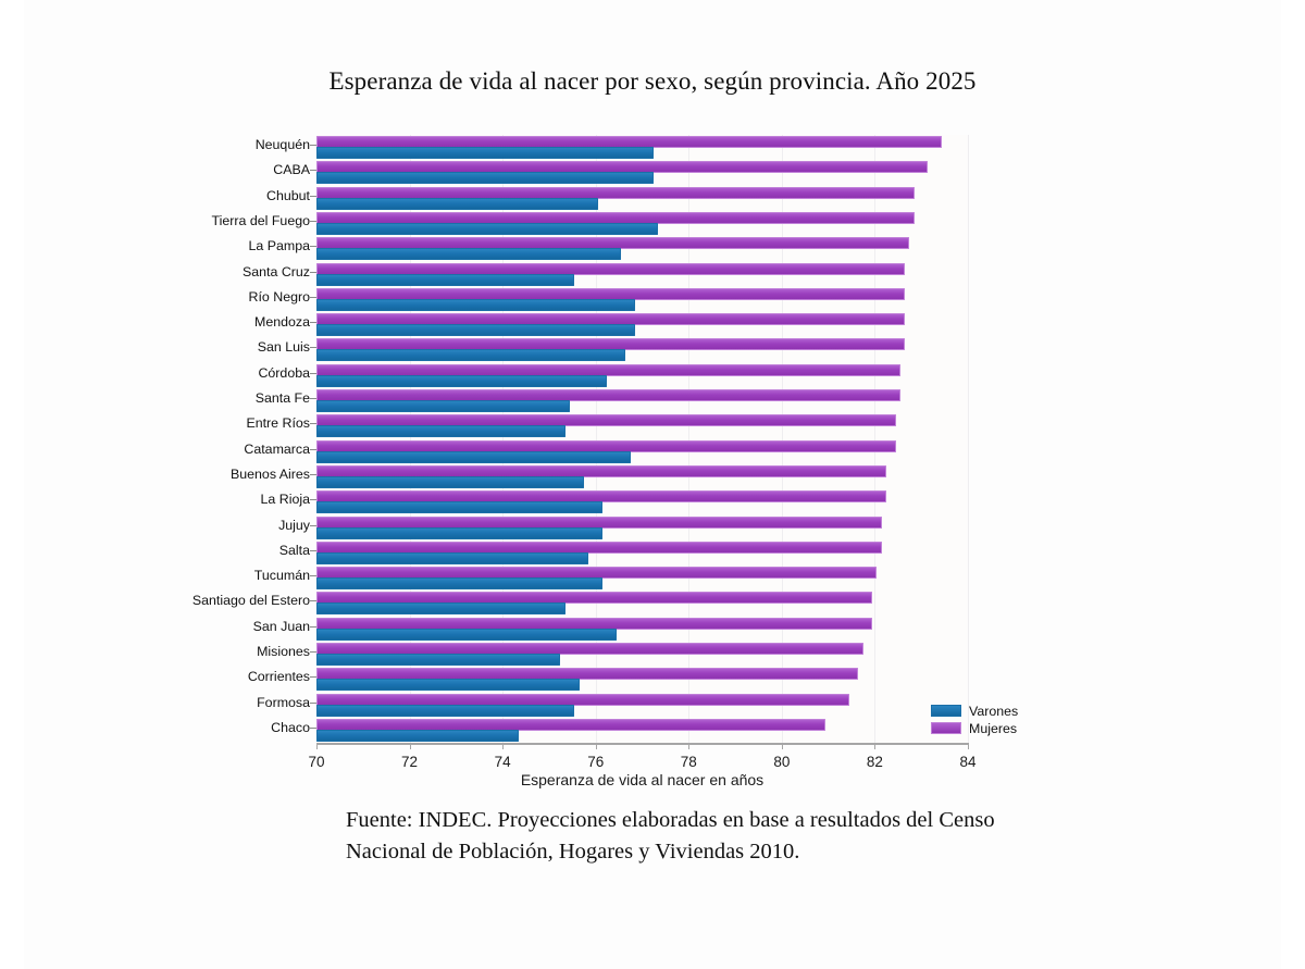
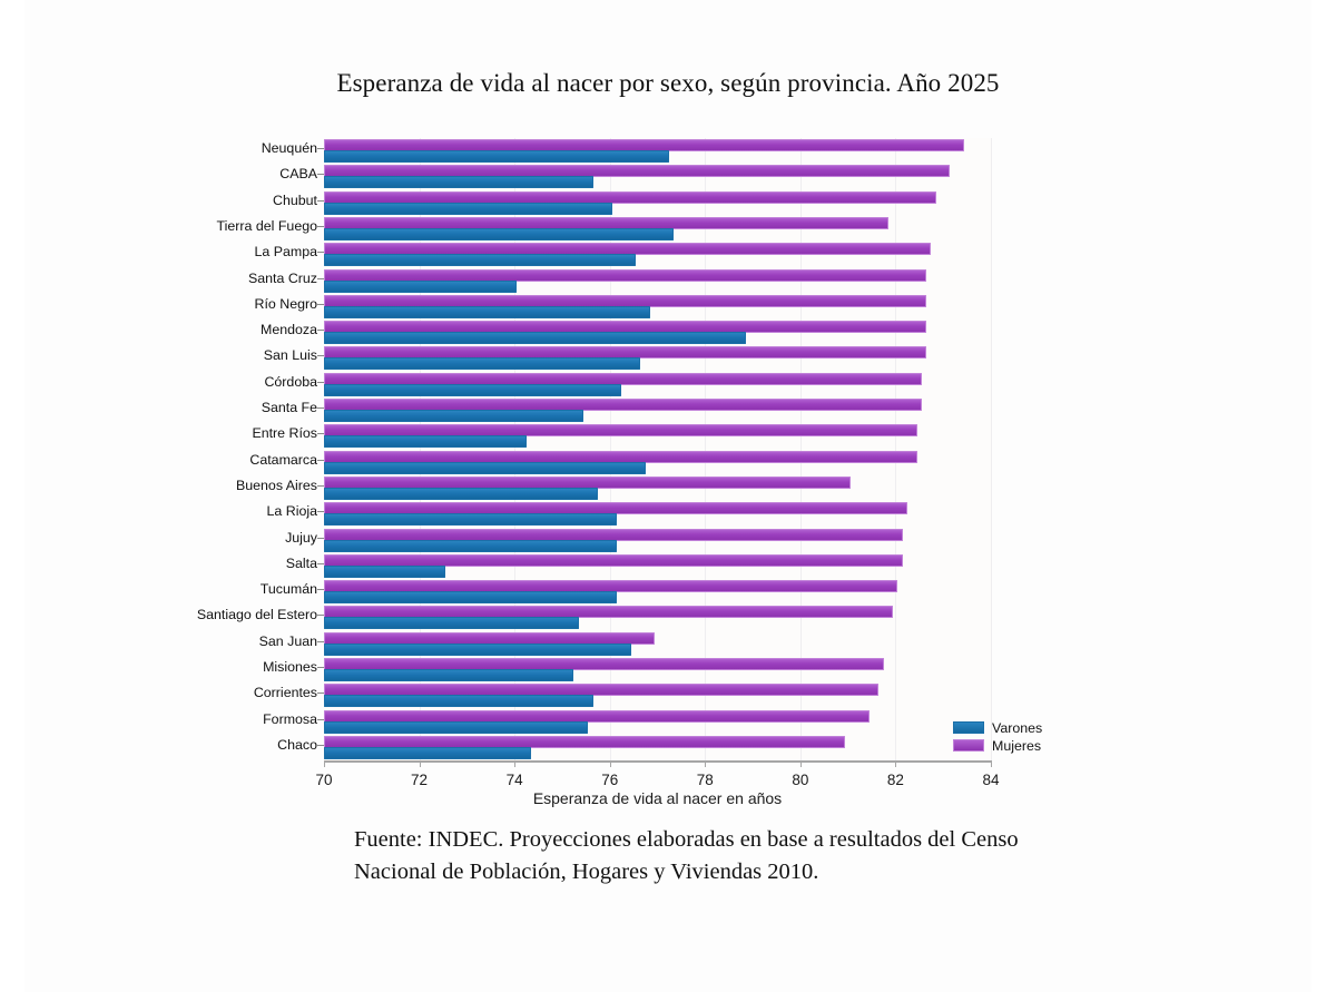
Varones/CABA: 77.2 -> 75.6
Mujeres/Tierra del Fuego: 82.8 -> 81.8
Varones/Santa Cruz: 75.5 -> 74.0
Varones/Mendoza: 76.8 -> 78.8
Varones/Entre Ríos: 75.3 -> 74.2
Mujeres/Buenos Aires: 82.2 -> 81.0
Varones/Salta: 75.8 -> 72.5
Mujeres/San Juan: 81.9 -> 76.9
